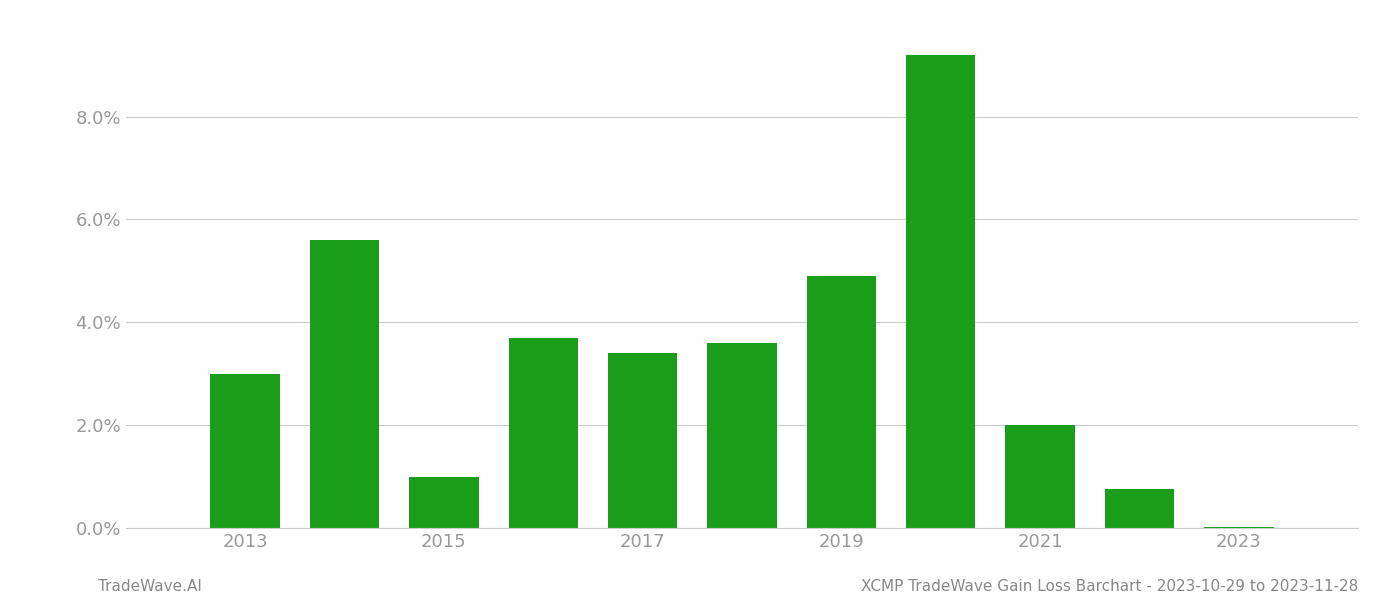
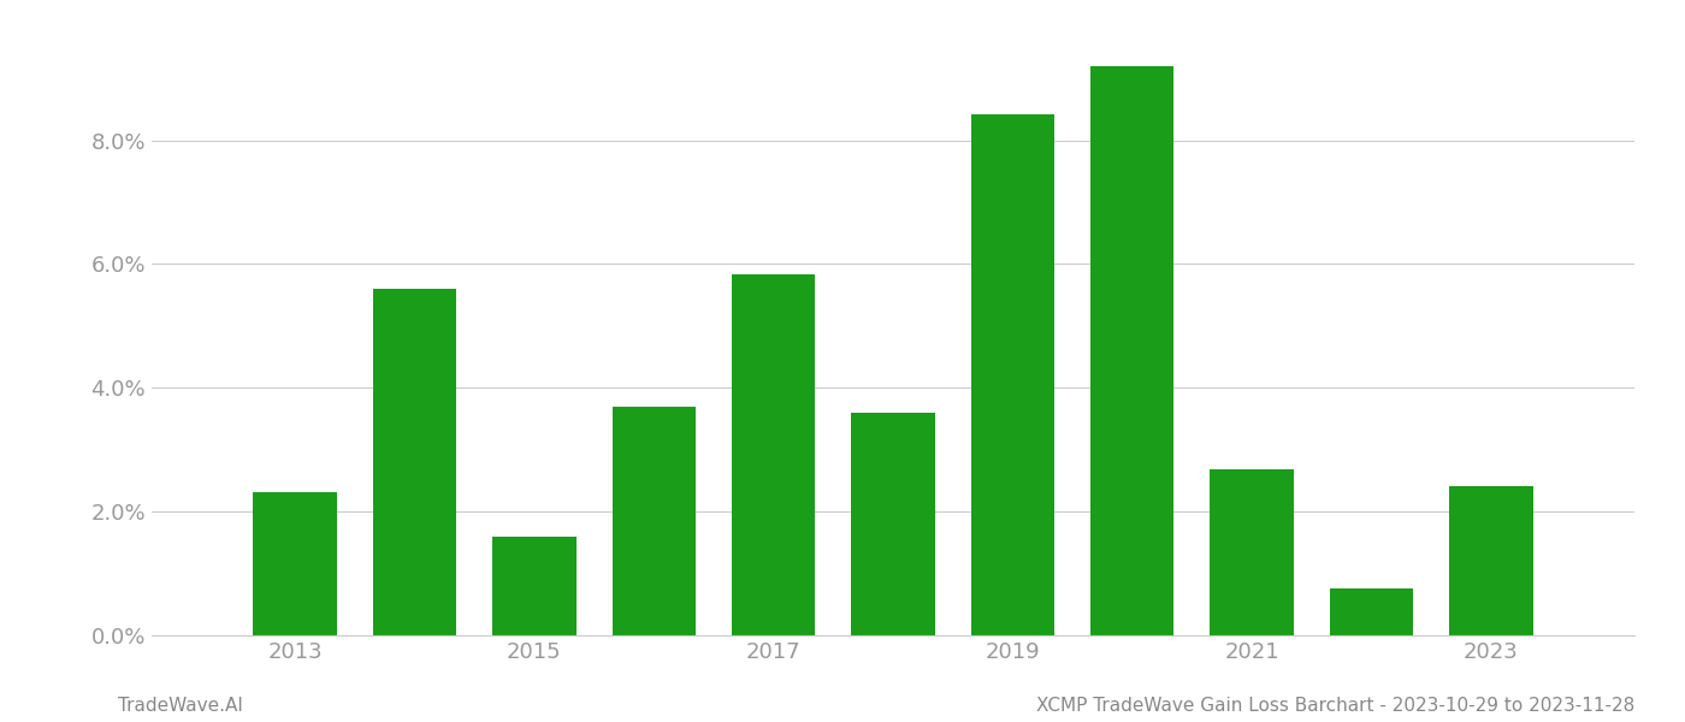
2013: 3.00% -> 2.32%
2015: 1.00% -> 1.60%
2017: 3.40% -> 5.84%
2019: 4.90% -> 8.42%
2021: 2.00% -> 2.68%
2023: 0.02% -> 2.42%
